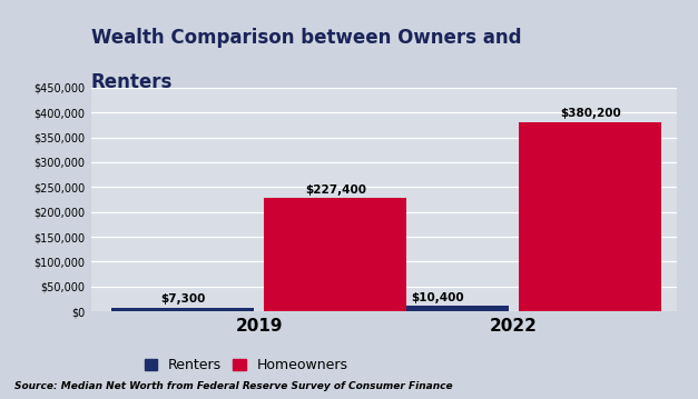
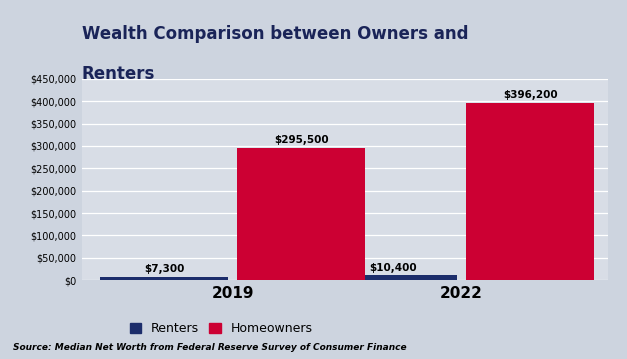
Homeowners/2019: $227,400 -> $295,500
Homeowners/2022: $380,200 -> $396,200
